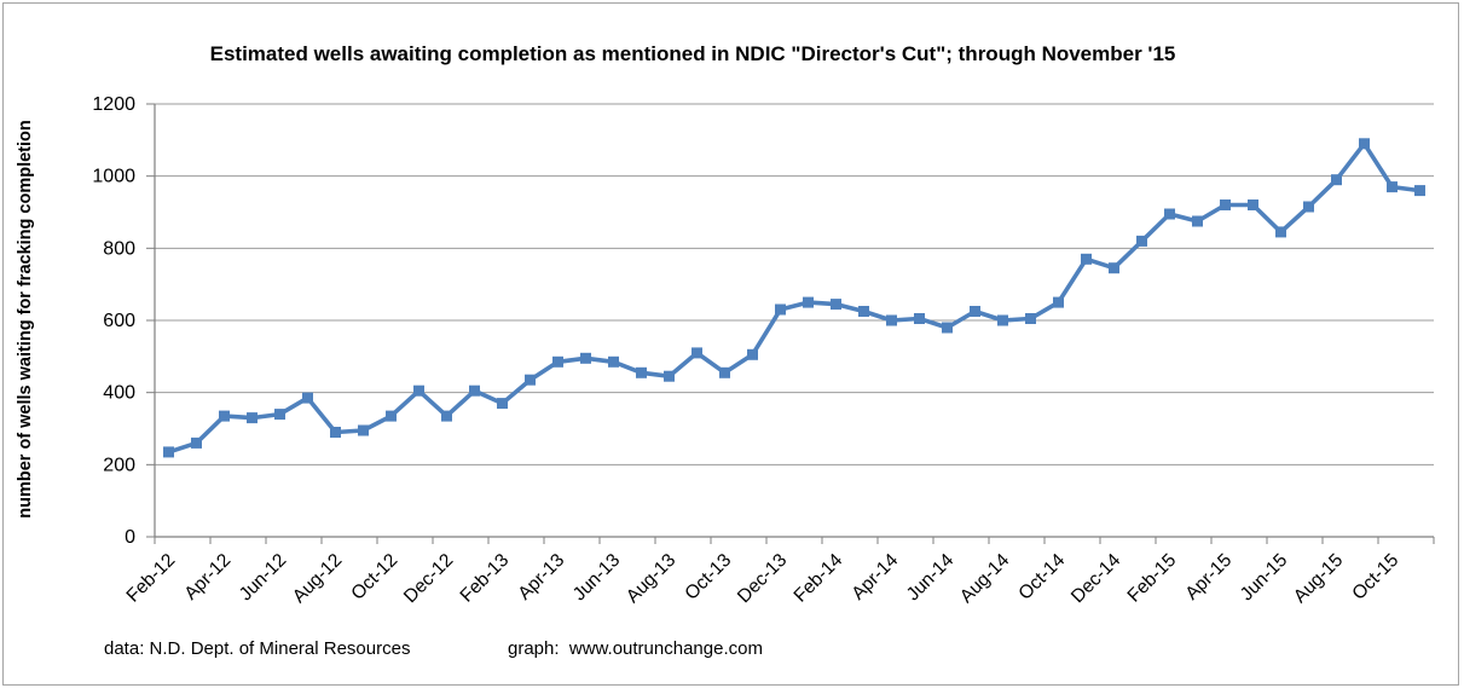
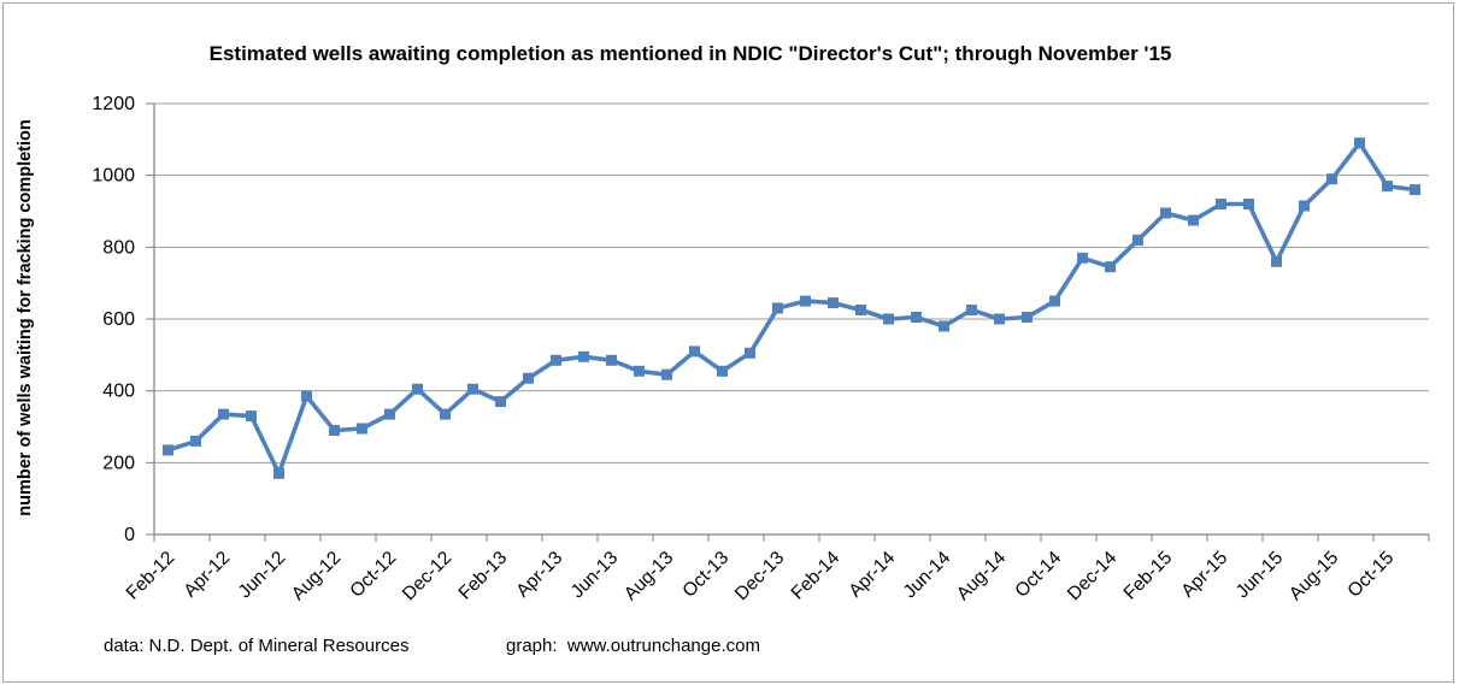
Jun-12: 340 -> 170
Jun-15: 840 -> 760
